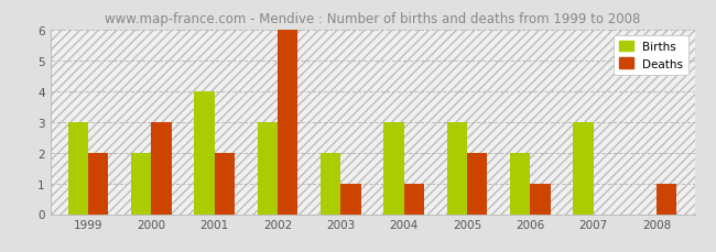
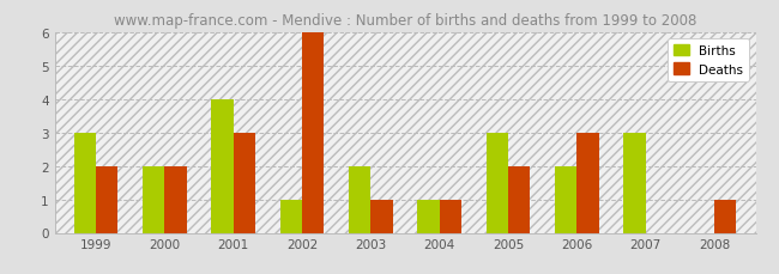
Deaths/2000: 3 -> 2
Deaths/2001: 2 -> 3
Births/2002: 3 -> 1
Births/2004: 3 -> 1
Deaths/2006: 1 -> 3
